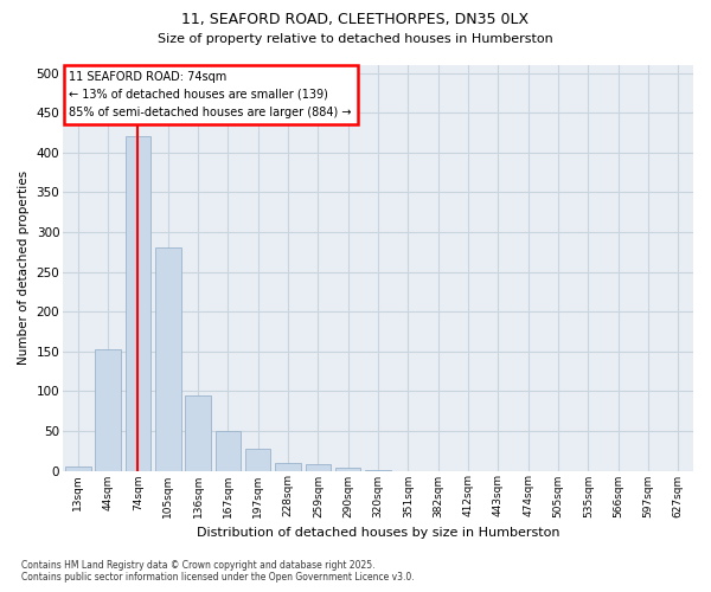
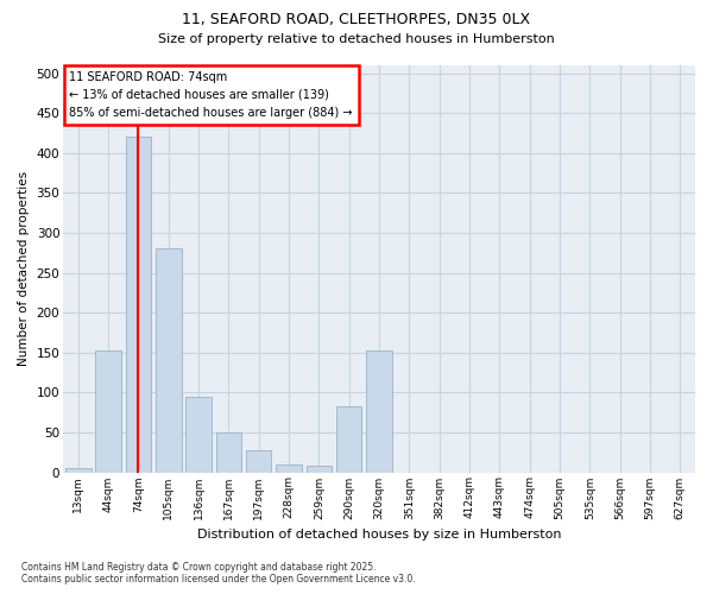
290sqm: 3 -> 82
320sqm: 1 -> 152
